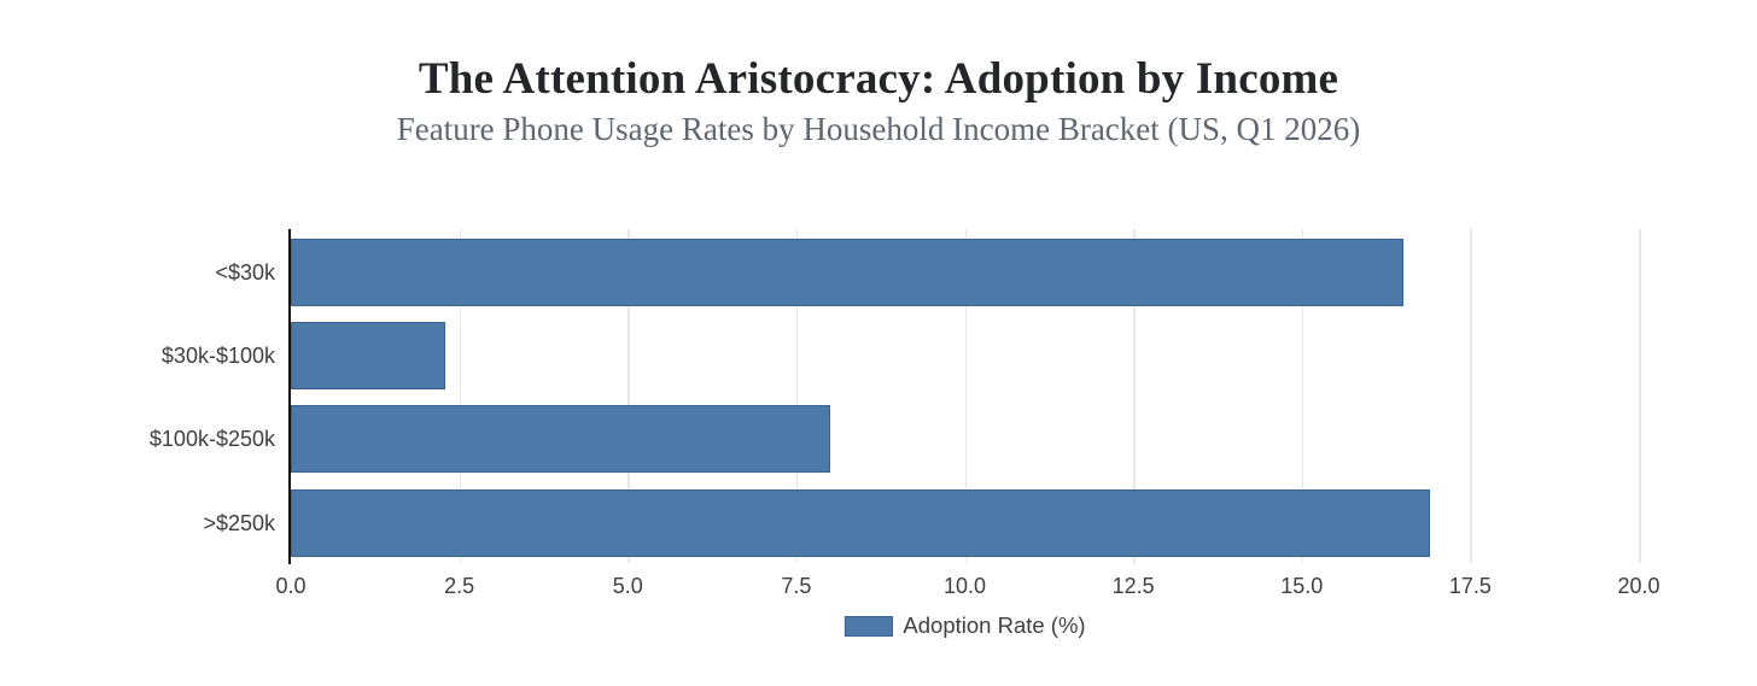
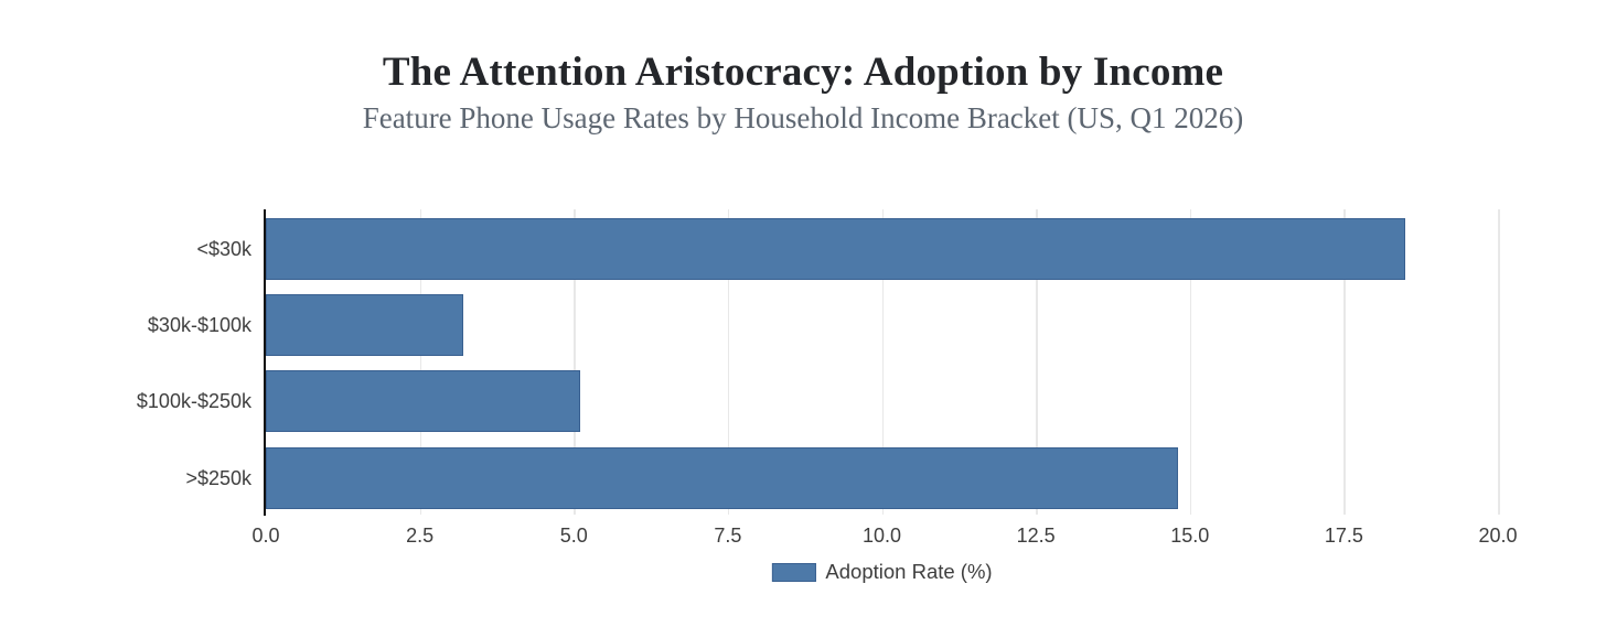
<$30k: 16.5 -> 18.5
$30k-$100k: 2.3 -> 3.2
$100k-$250k: 8.0 -> 5.1
>$250k: 16.9 -> 14.8
